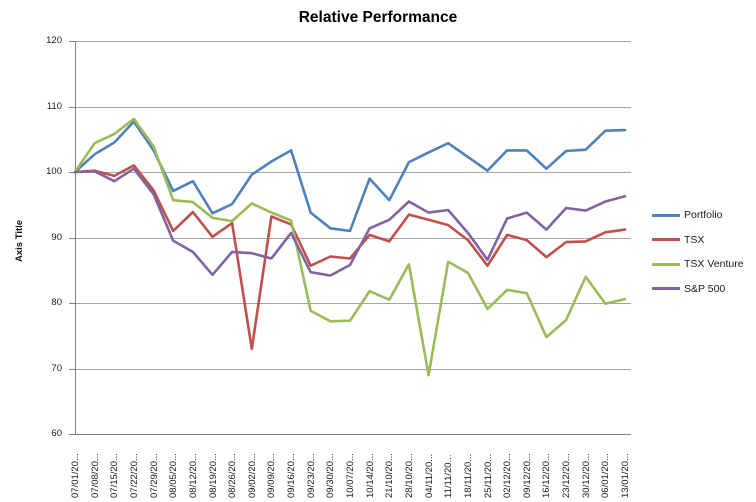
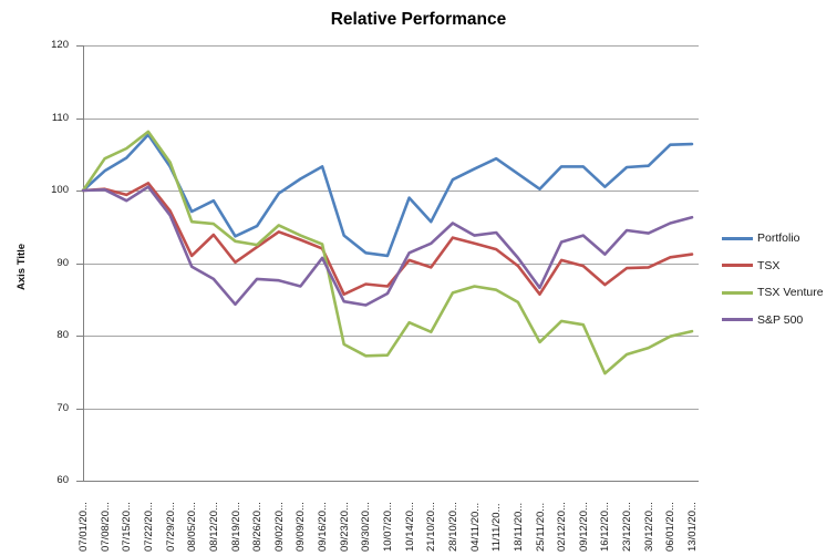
TSX/09/02/20...: 73 -> 94
TSX Venture/04/11/20...: 69 -> 87
TSX Venture/30/12/20...: 84 -> 78
